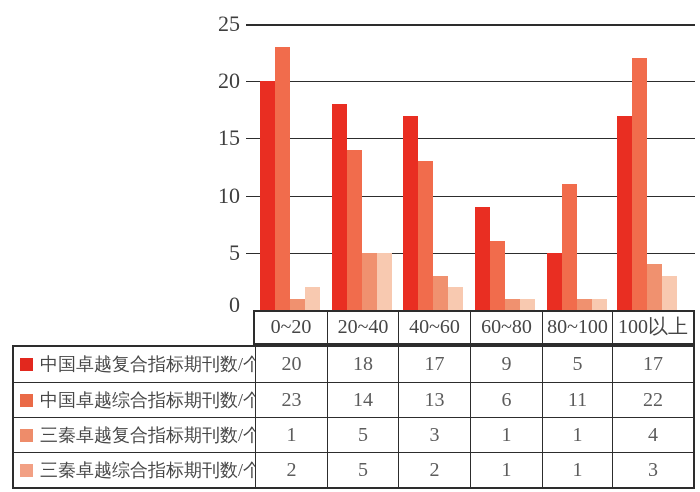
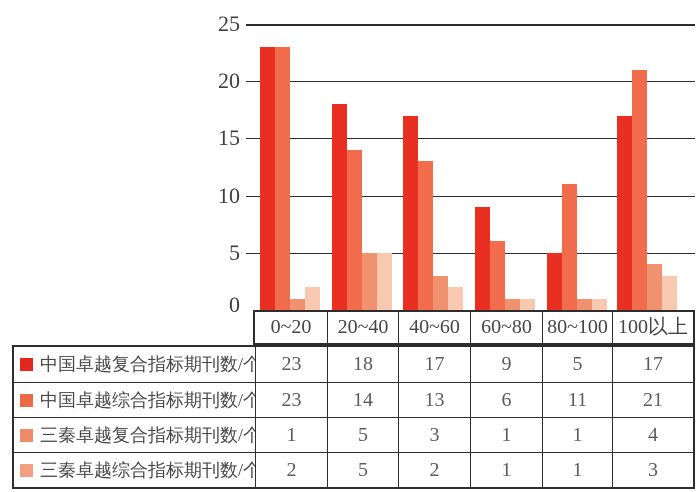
中国卓越复合指标期刊数/个/0~20: 20 -> 23
中国卓越综合指标期刊数/个/100以上: 22 -> 21
